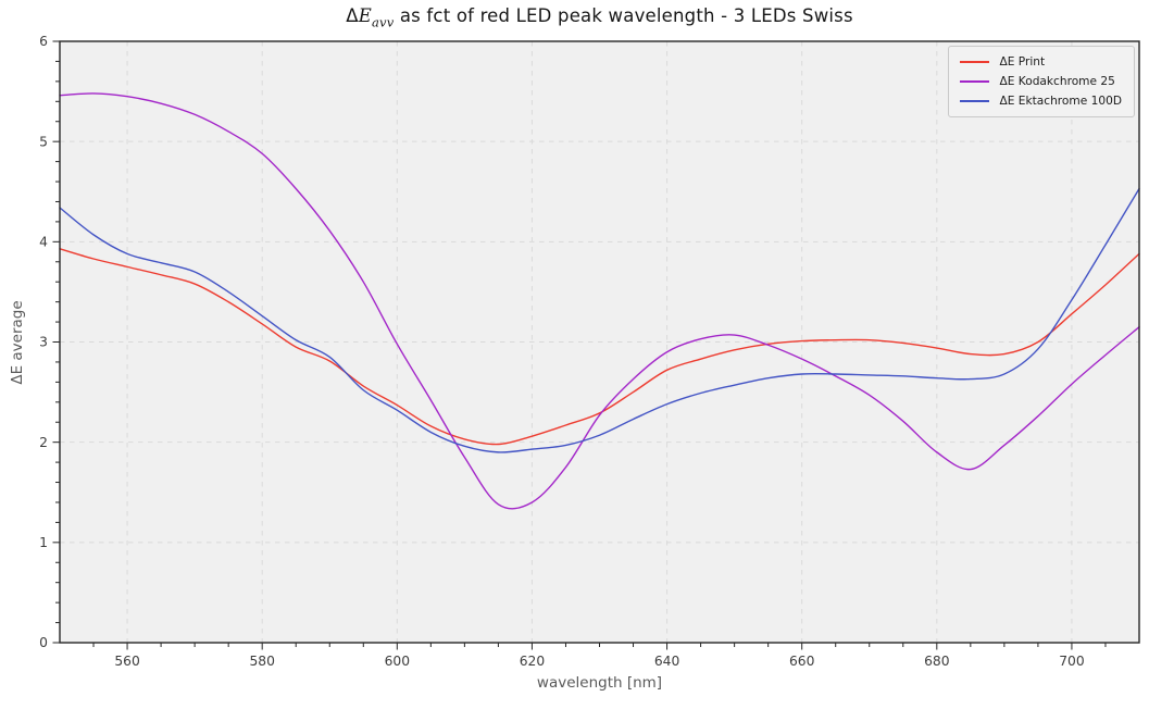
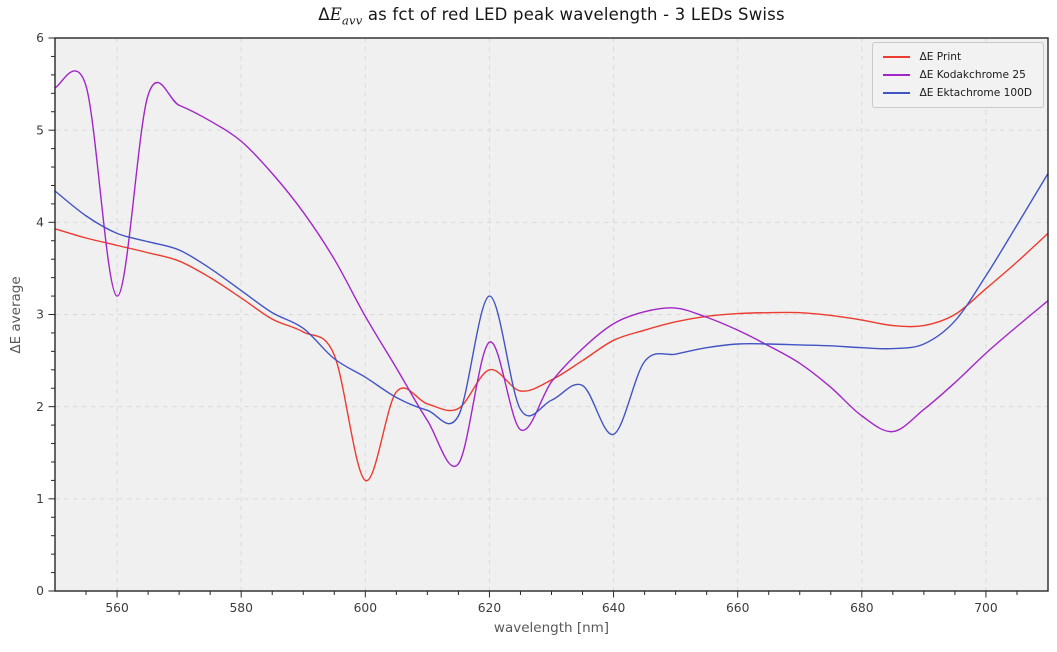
ΔE Kodakchrome 25/560: 5.5 -> 3.2
ΔE Print/600: 2.4 -> 1.2
ΔE Print/620: 2.1 -> 2.4
ΔE Kodakchrome 25/620: 1.4 -> 2.7
ΔE Ektachrome 100D/620: 1.9 -> 3.2
ΔE Ektachrome 100D/640: 2.4 -> 1.7
